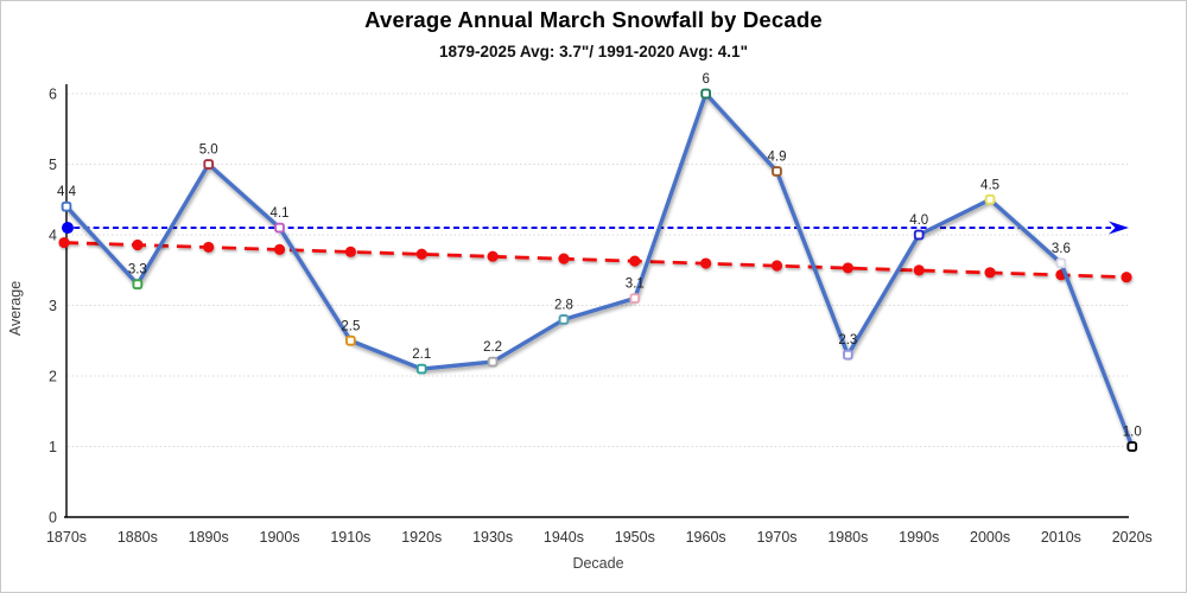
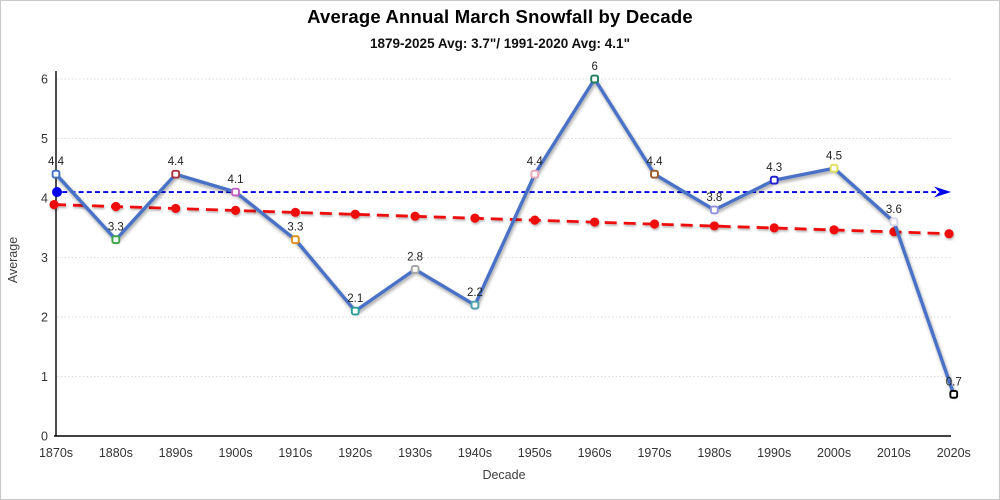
1890s: 5.0 -> 4.4
1910s: 2.5 -> 3.3
1930s: 2.2 -> 2.8
1940s: 2.8 -> 2.2
1950s: 3.1 -> 4.4
1970s: 4.9 -> 4.4
1980s: 2.3 -> 3.8
1990s: 4.0 -> 4.3
2020s: 1.0 -> 0.7
